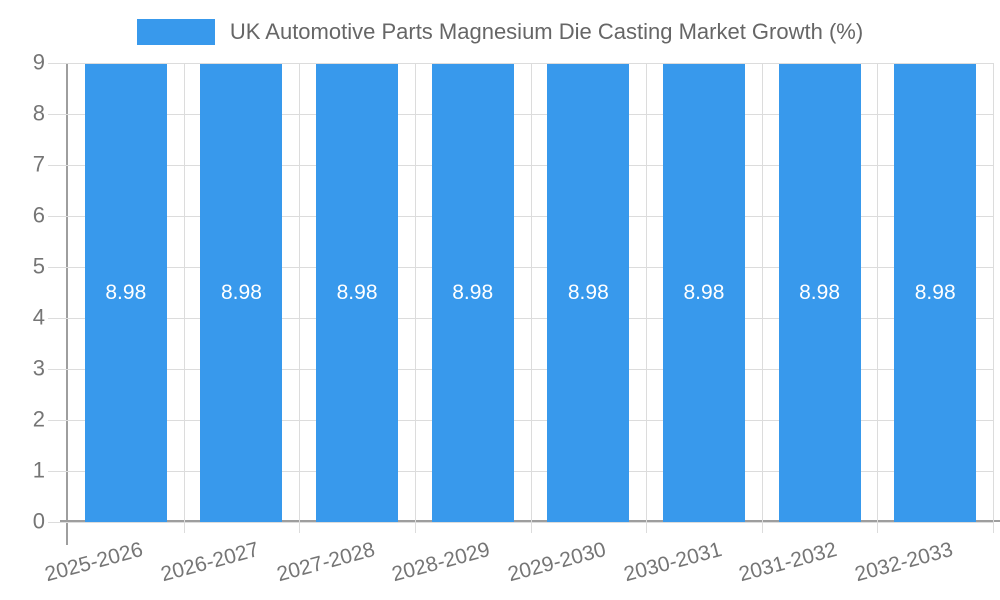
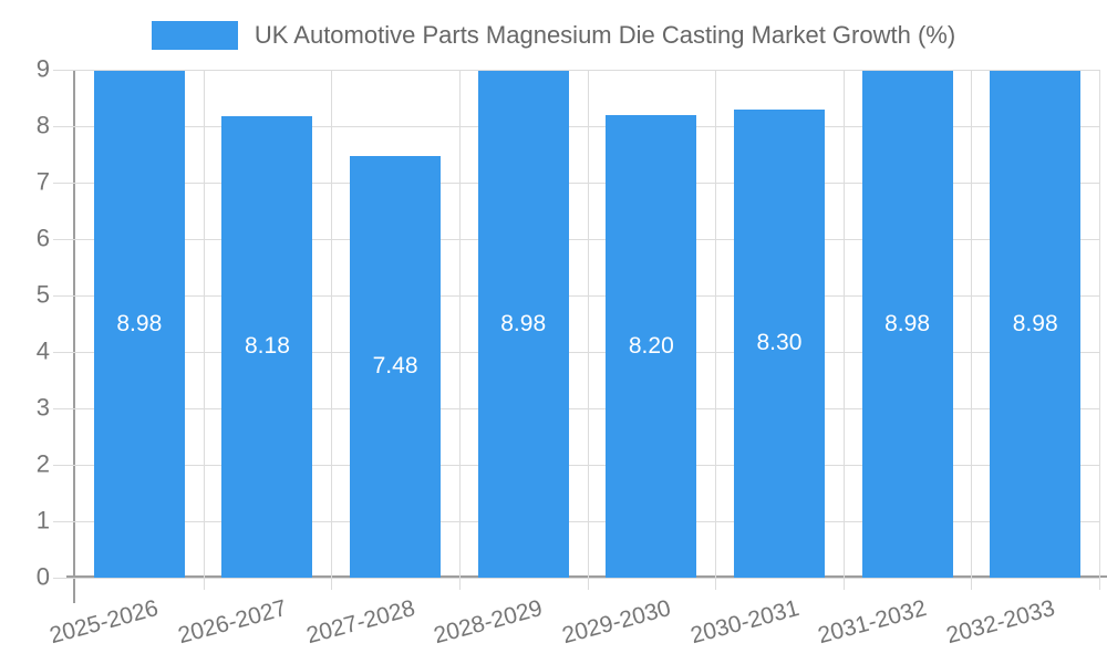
2026-2027: 8.98 -> 8.18
2027-2028: 8.98 -> 7.48
2029-2030: 8.98 -> 8.20
2030-2031: 8.98 -> 8.30
